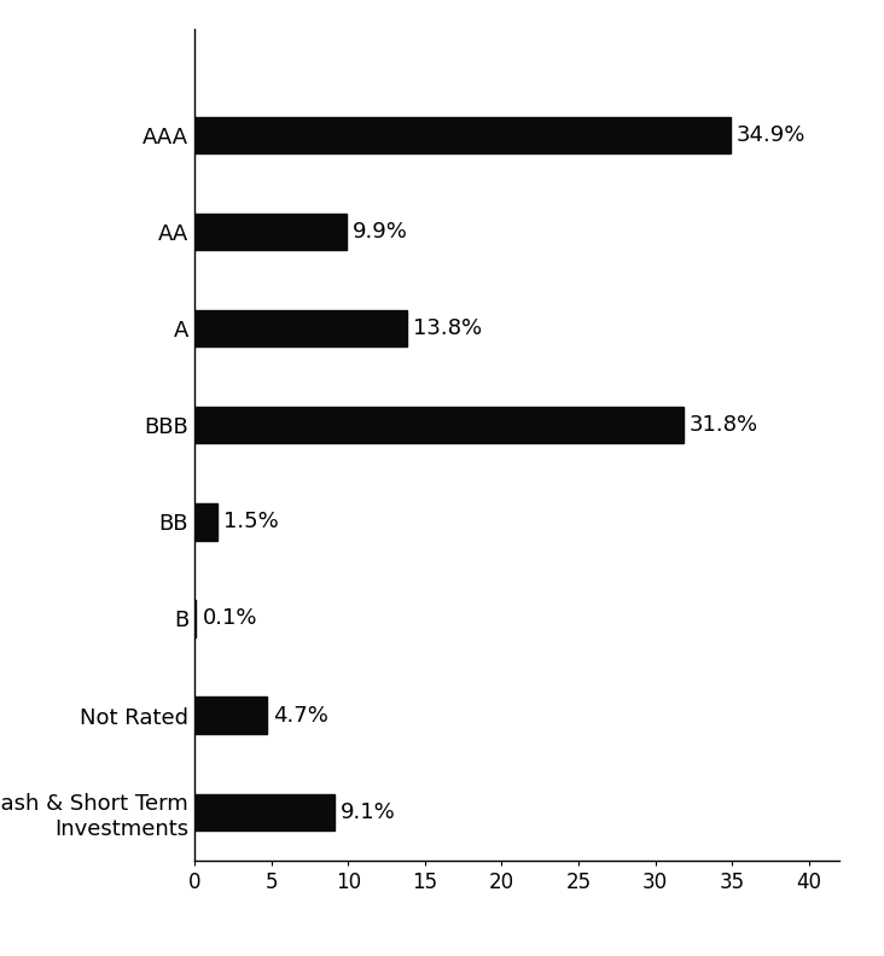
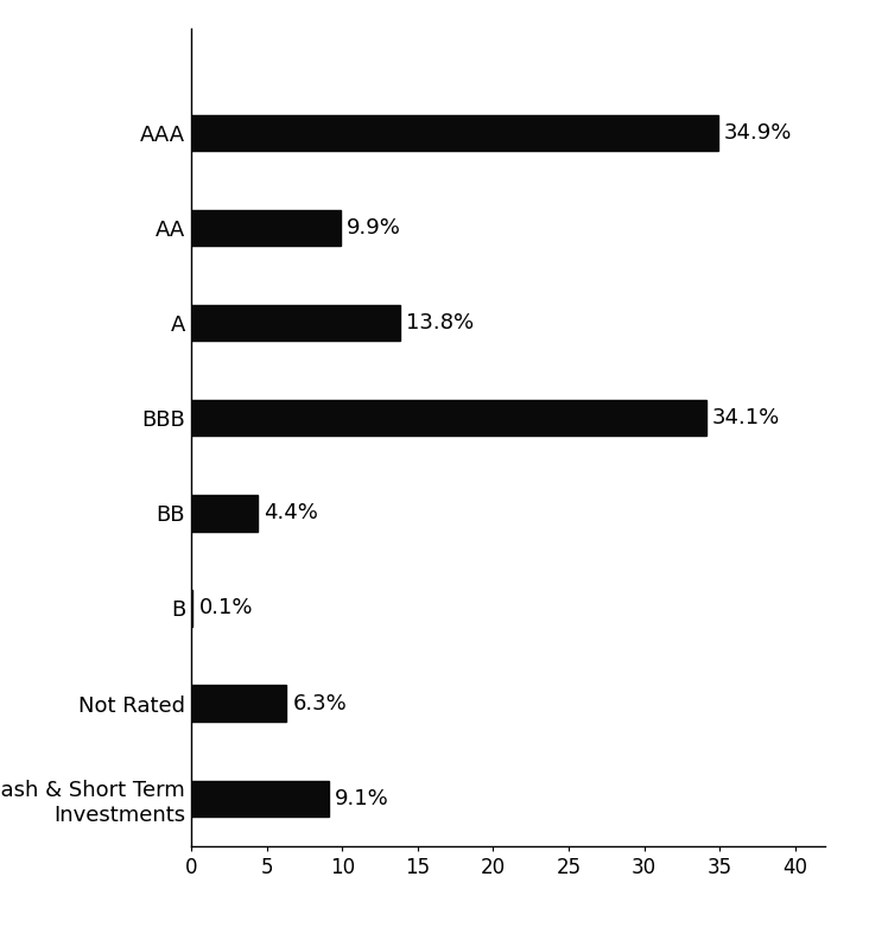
BBB: 31.8% -> 34.1%
BB: 1.5% -> 4.4%
Not Rated: 4.7% -> 6.3%
